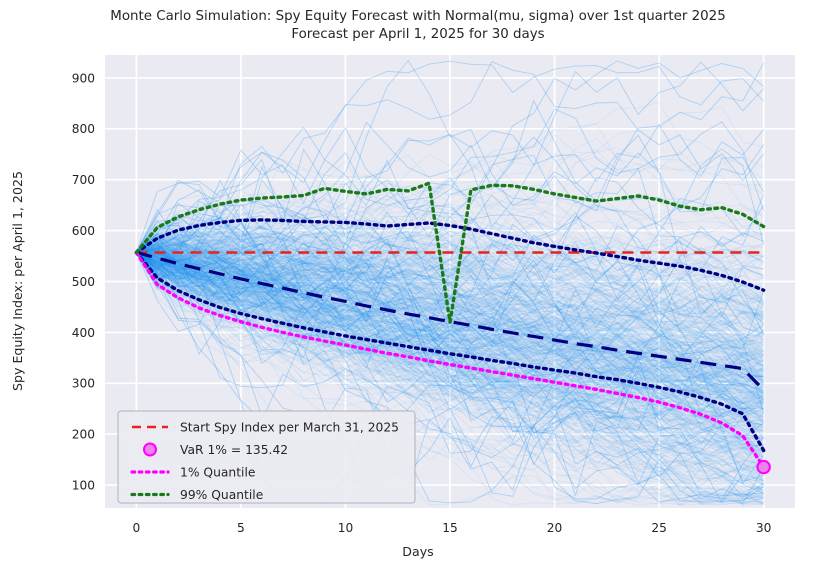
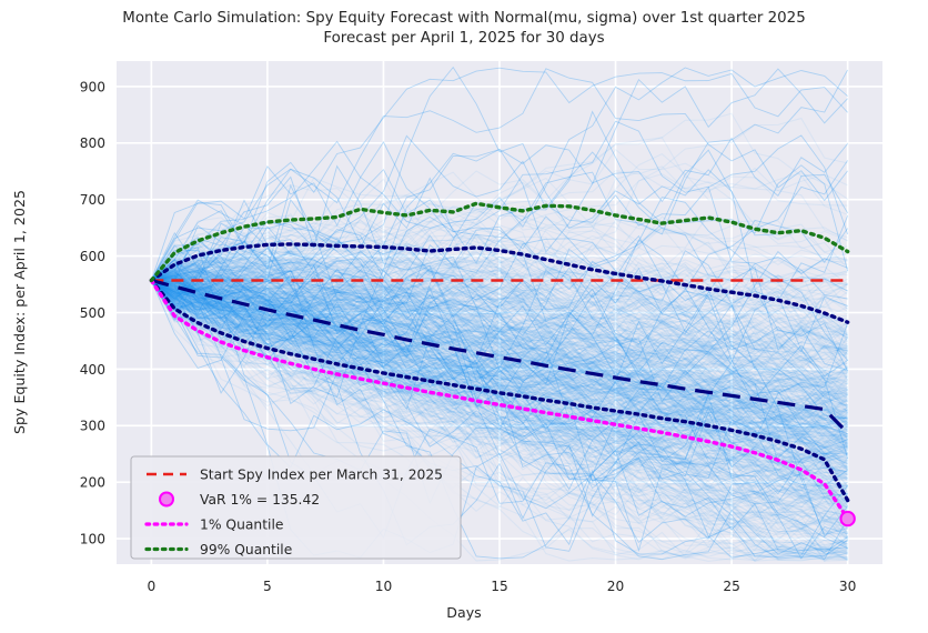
99% Quantile/15: 420 -> 690
